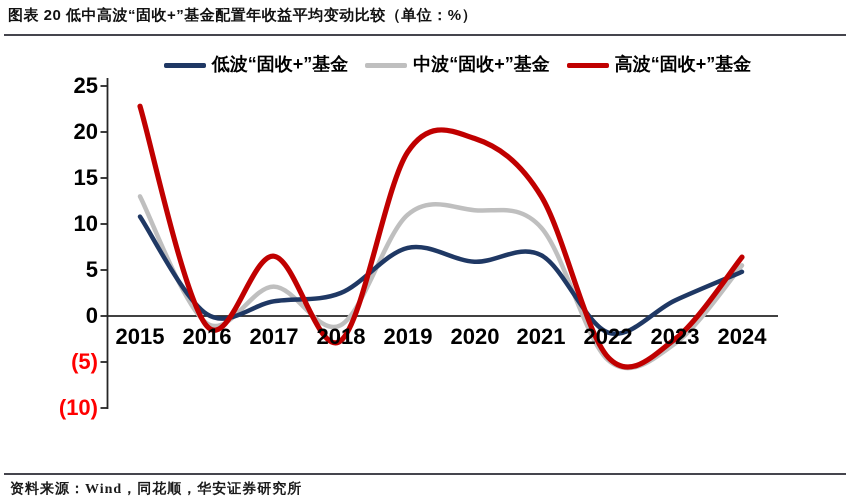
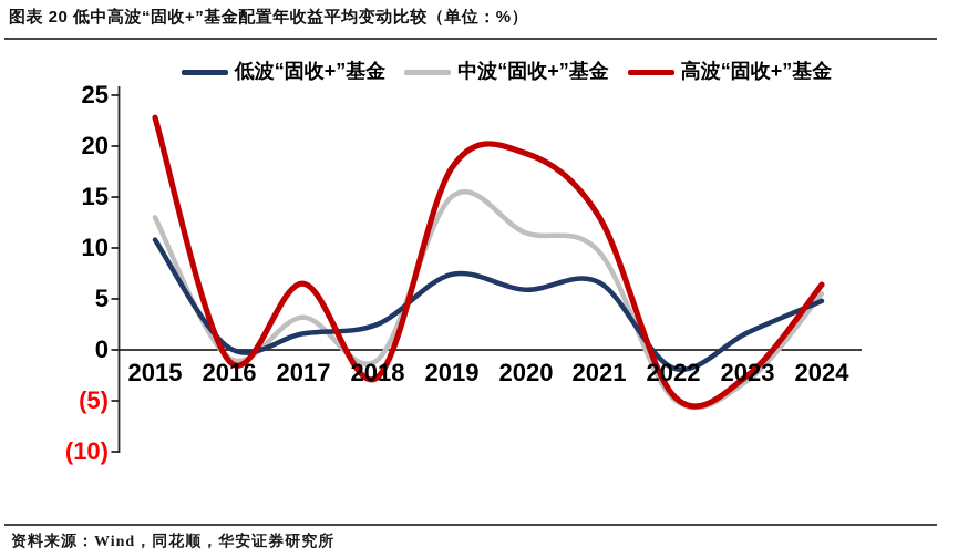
中波“固收+”基金/2019: 11 -> 15
